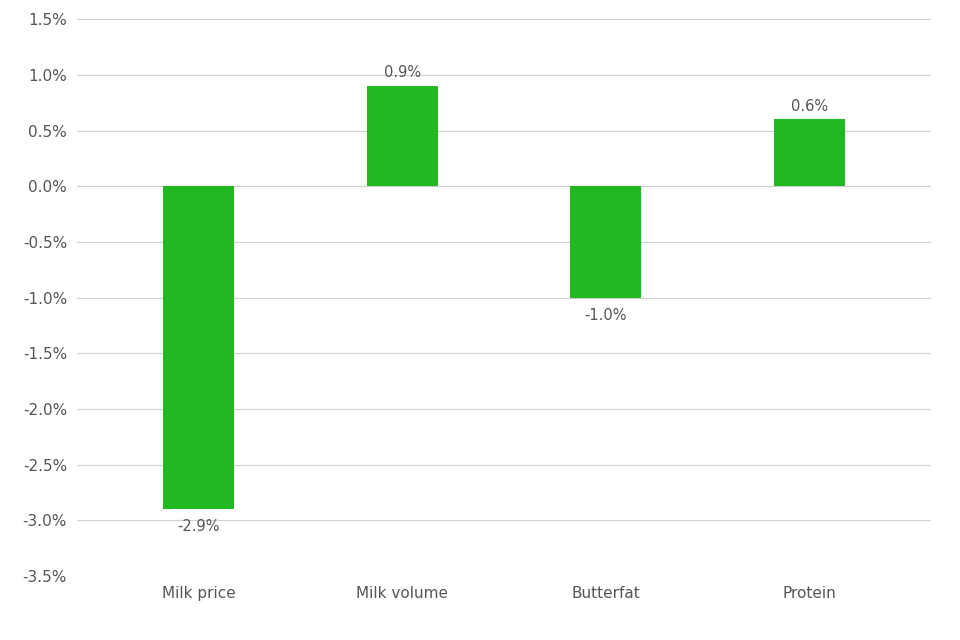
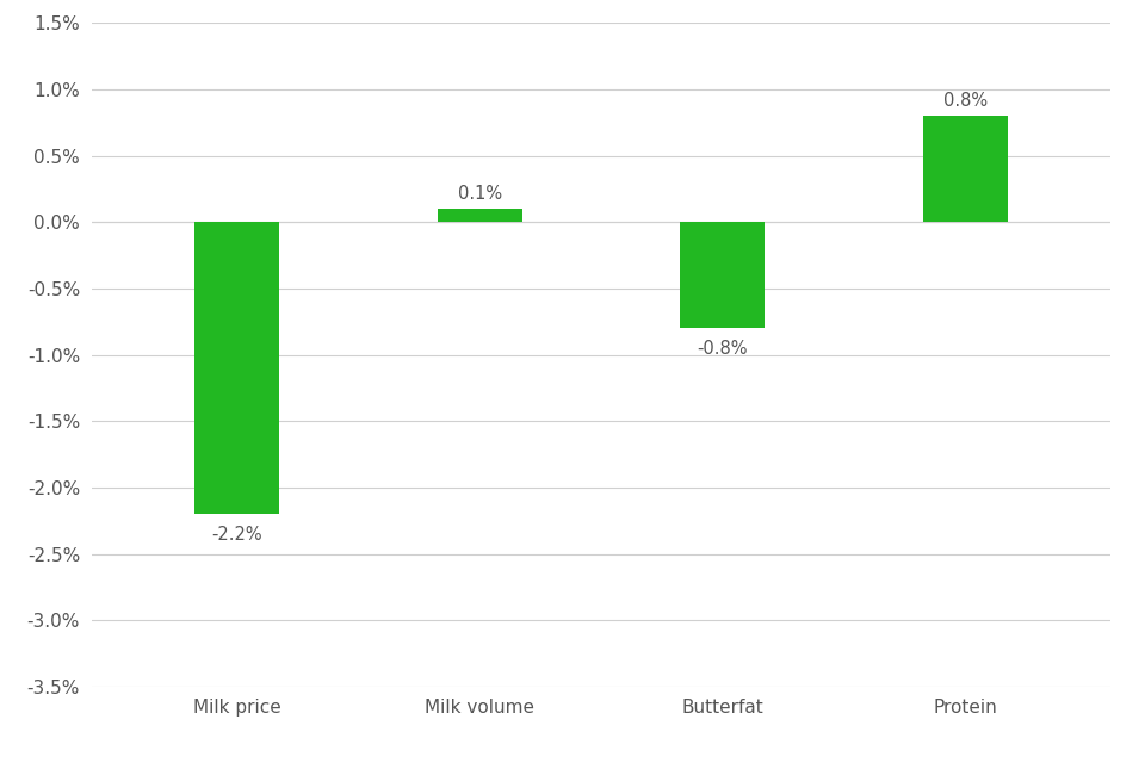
Milk price: -2.9% -> -2.2%
Milk volume: 0.9% -> 0.1%
Butterfat: -1.0% -> -0.8%
Protein: 0.6% -> 0.8%
